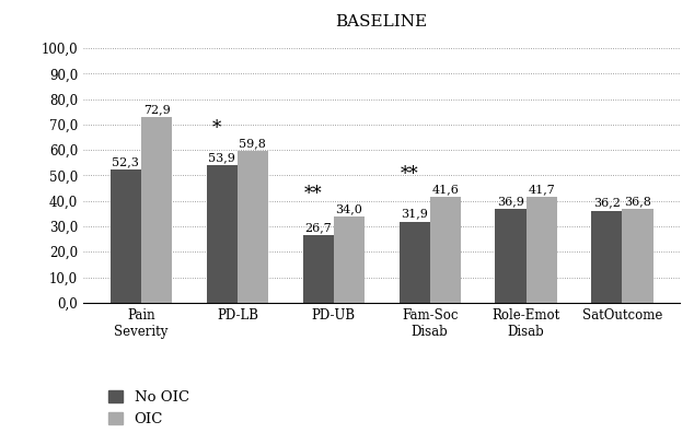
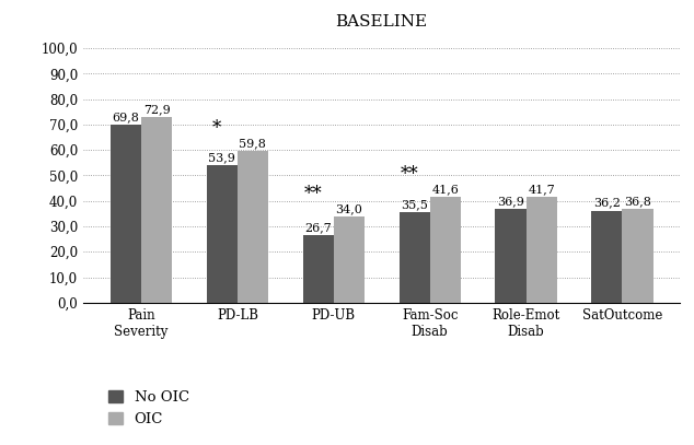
No OIC/Pain Severity: 52,3 -> 69,8
No OIC/Fam-Soc Disab: 31,9 -> 35,5
